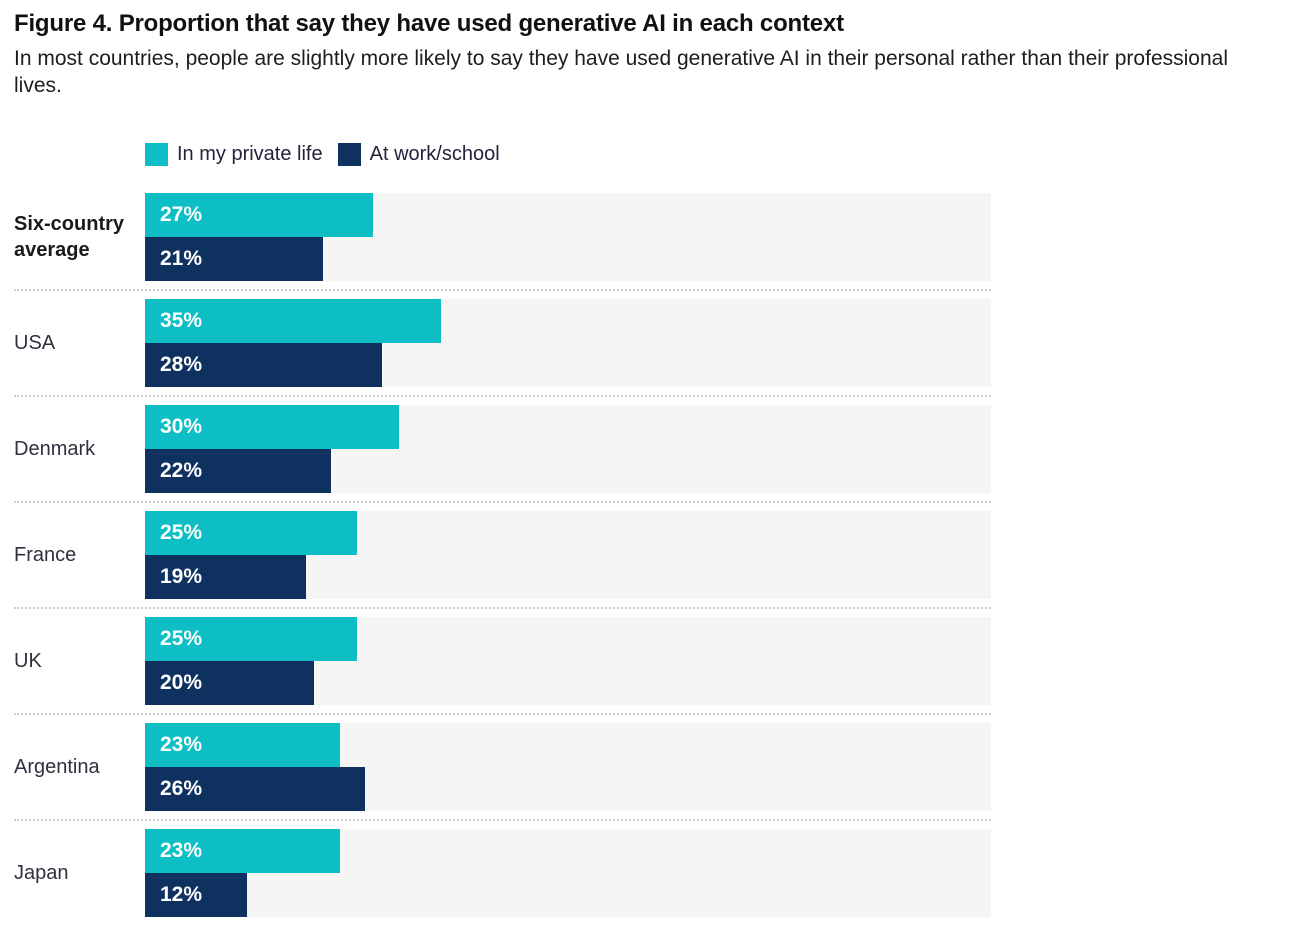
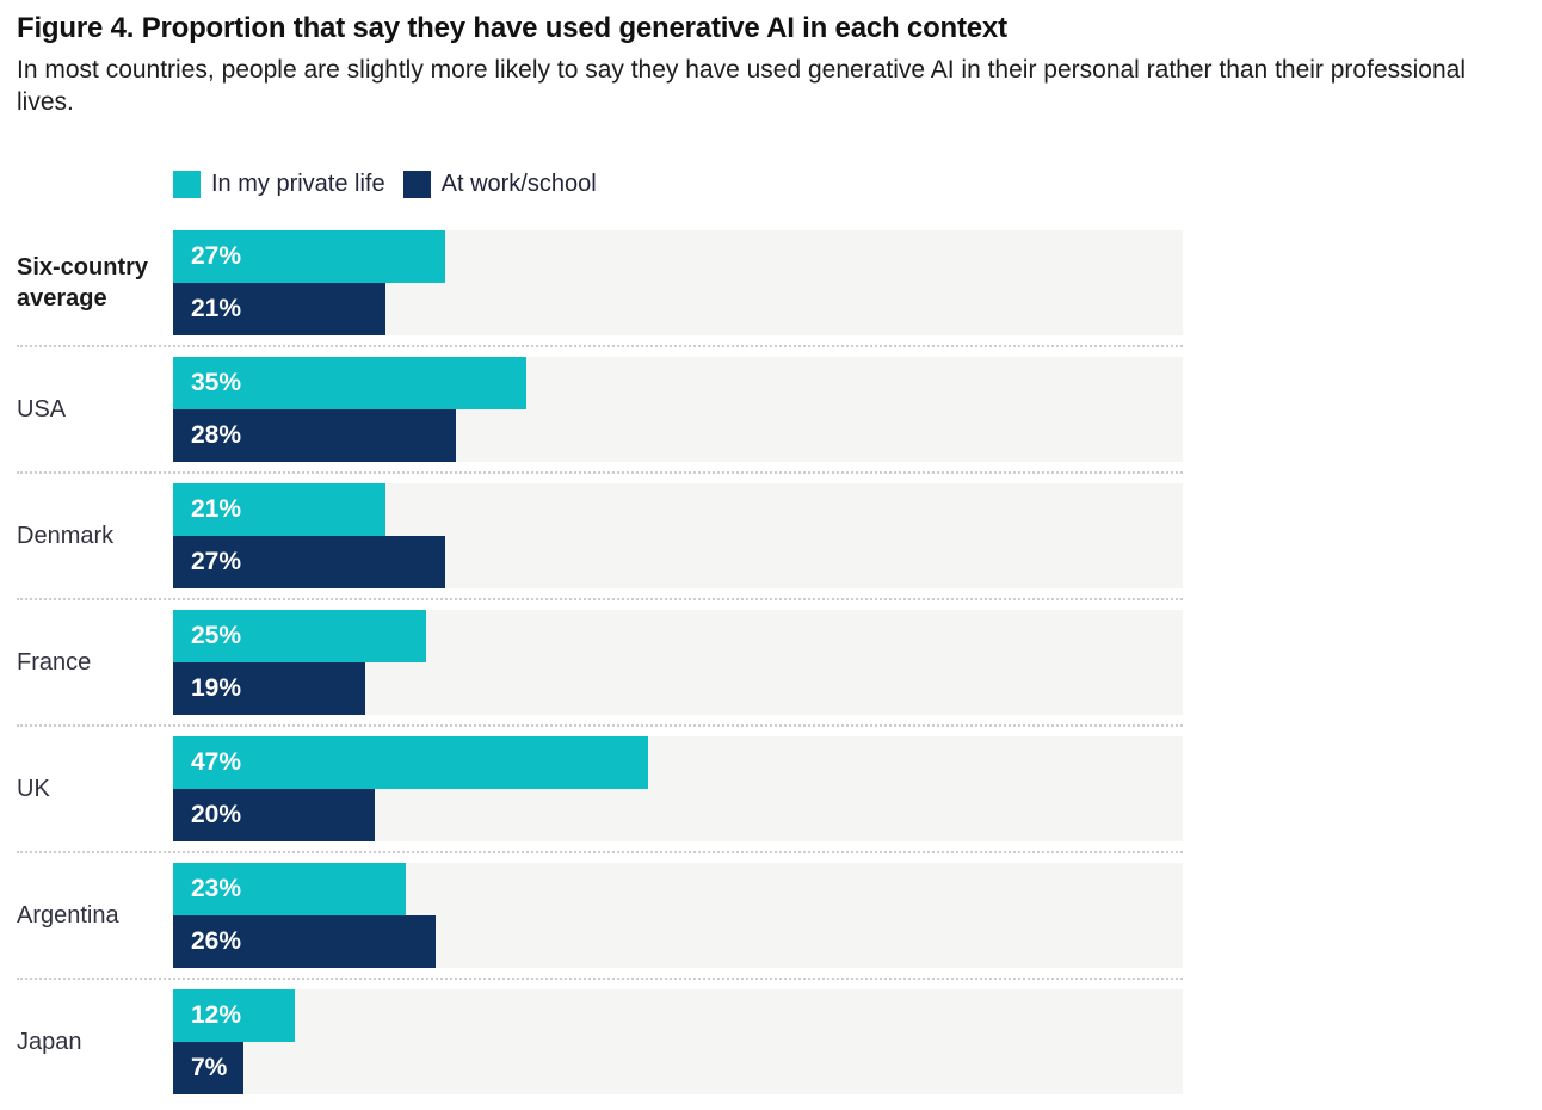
In my private life/Denmark: 30% -> 21%
At work/school/Denmark: 22% -> 27%
In my private life/UK: 25% -> 47%
In my private life/Japan: 23% -> 12%
At work/school/Japan: 12% -> 7%
